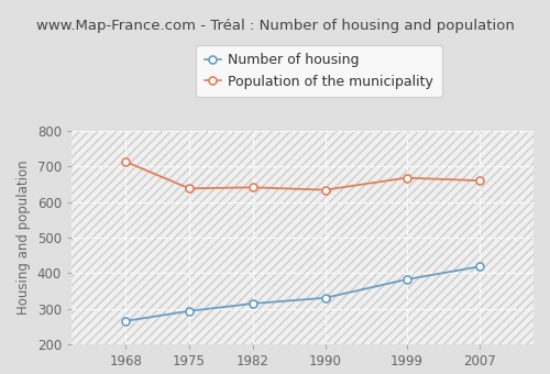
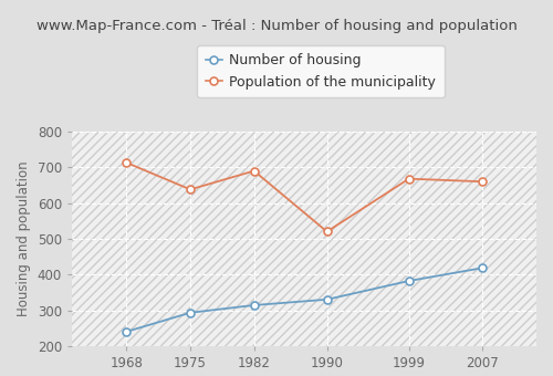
Number of housing/1968: 265 -> 240
Population of the municipality/1982: 641 -> 690
Population of the municipality/1990: 634 -> 520
